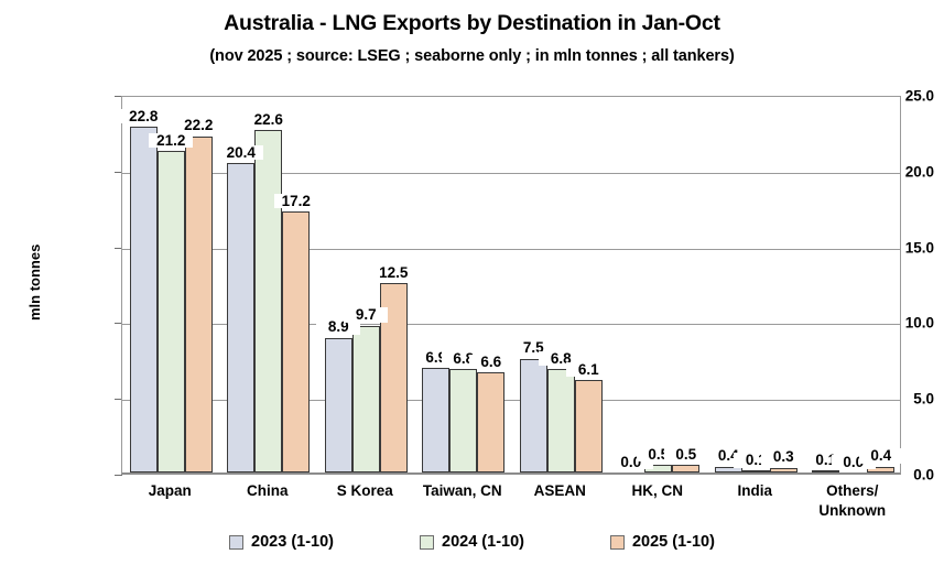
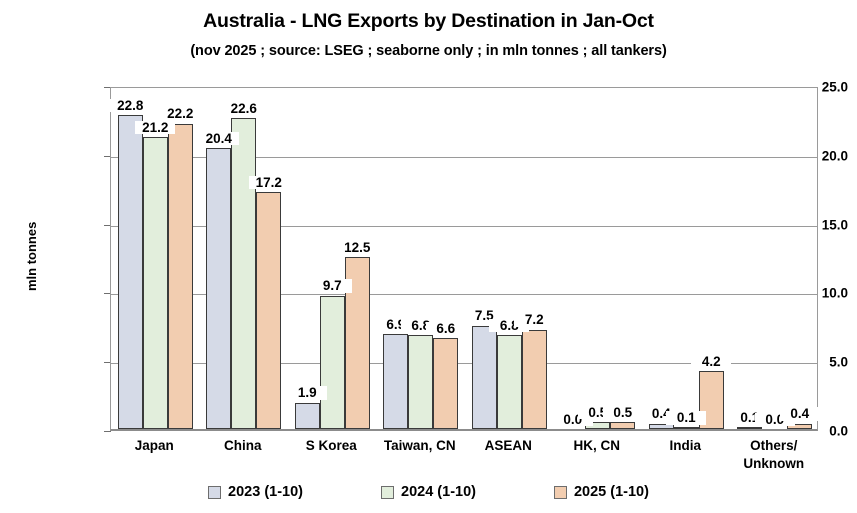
2023 (1-10)/S Korea: 8.9 -> 1.9
2025 (1-10)/ASEAN: 6.1 -> 7.2
2025 (1-10)/India: 0.3 -> 4.2
